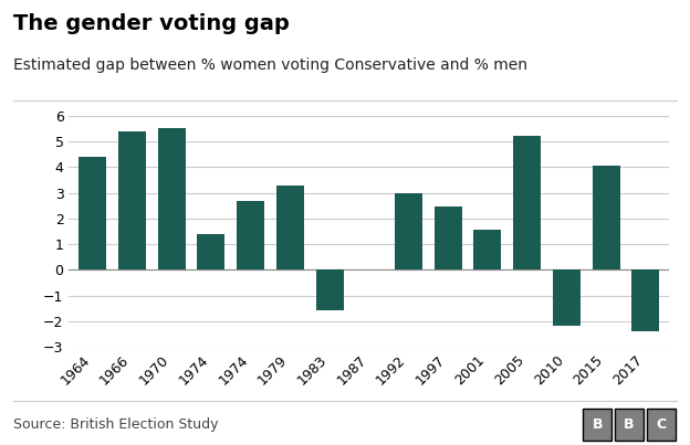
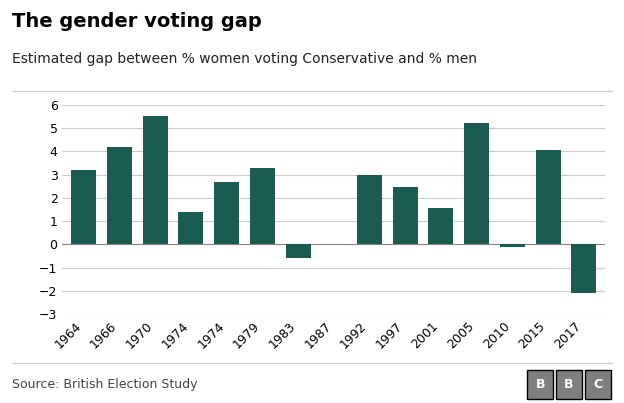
1964: 4.40 -> 3.20
1966: 5.40 -> 4.20
1983: -1.55 -> -0.60
2010: -2.15 -> -0.10
2017: -2.40 -> -2.10
